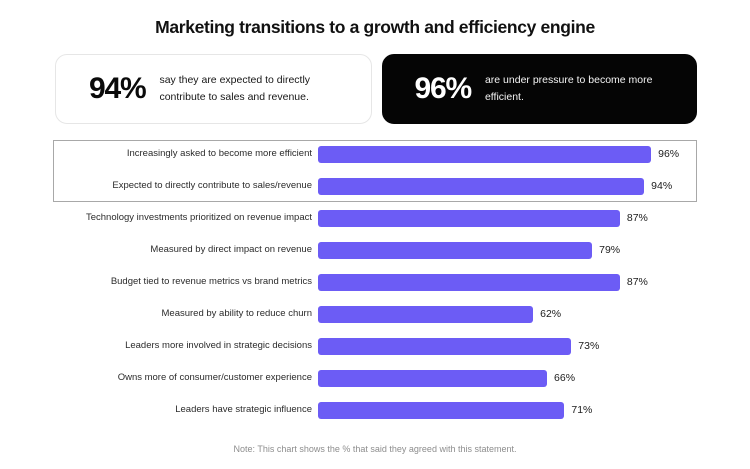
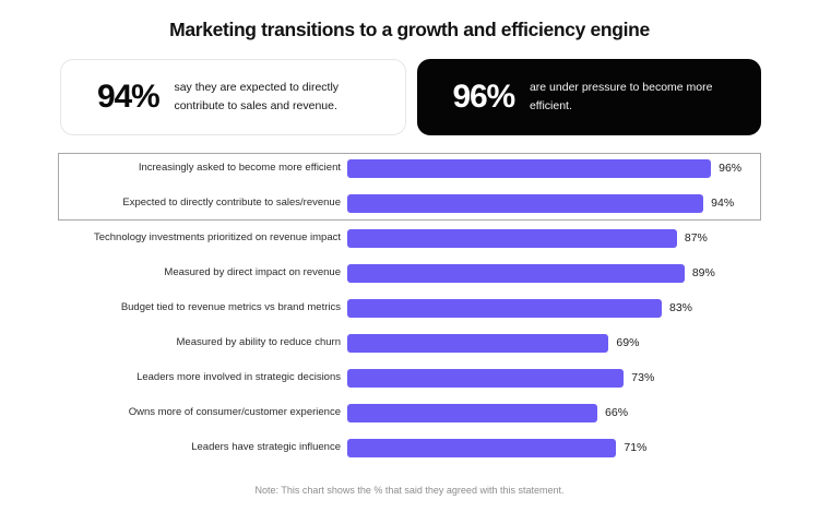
Measured by direct impact on revenue: 79% -> 89%
Budget tied to revenue metrics vs brand metrics: 87% -> 83%
Measured by ability to reduce churn: 62% -> 69%
